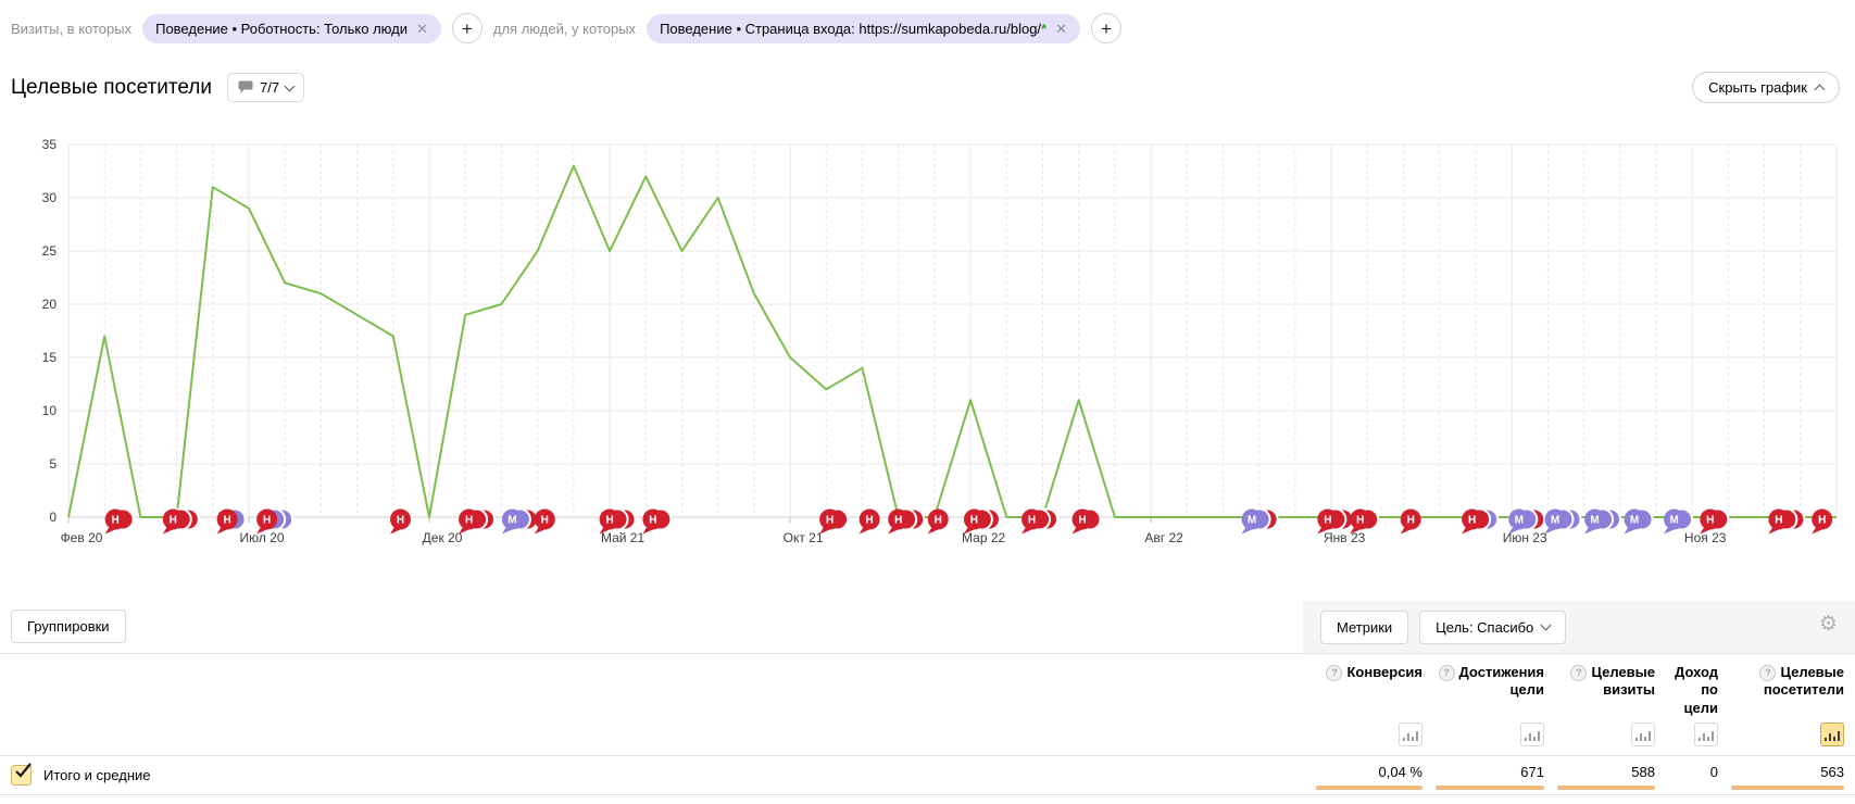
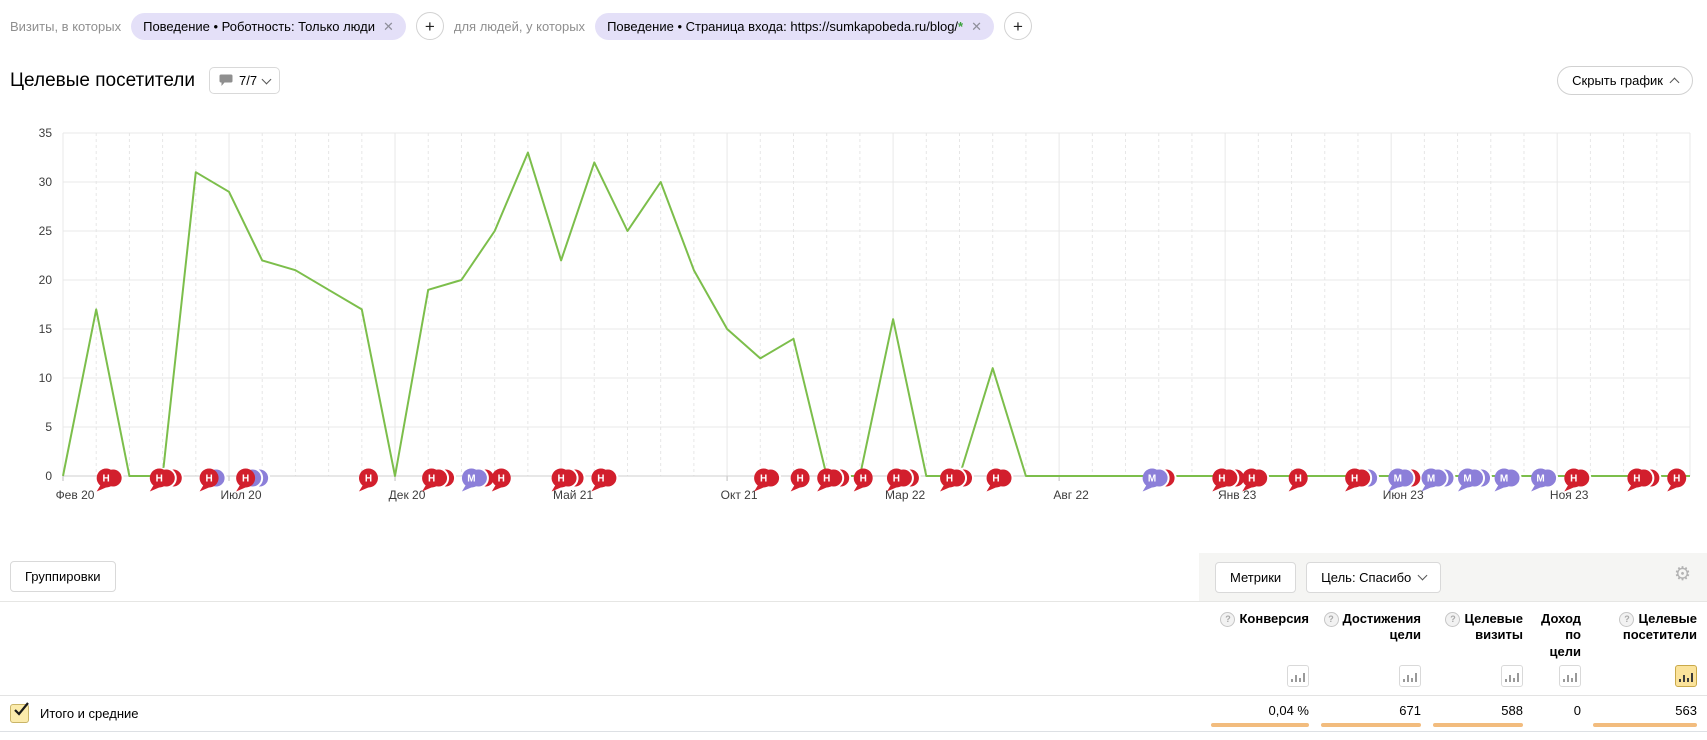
Май 21: 25 -> 22
Мар 22: 11 -> 16
